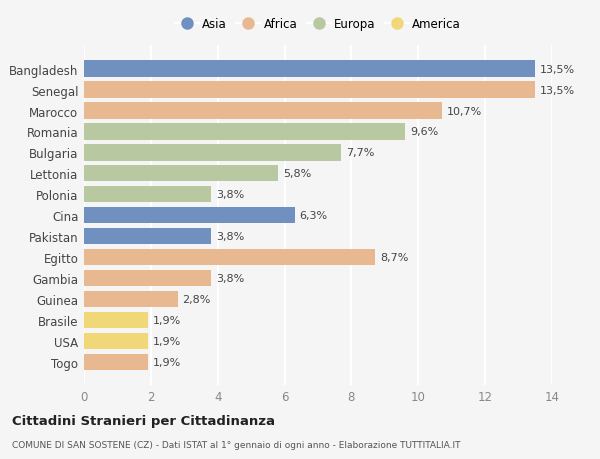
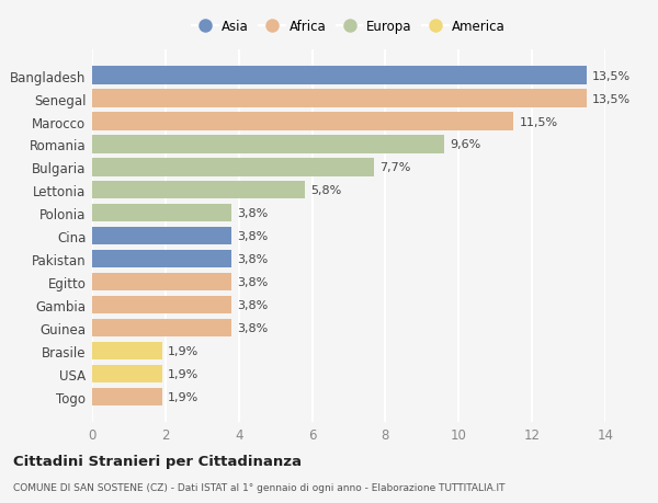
Marocco: 10,7% -> 11,5%
Cina: 6,3% -> 3,8%
Egitto: 8,7% -> 3,8%
Guinea: 2,8% -> 3,8%
